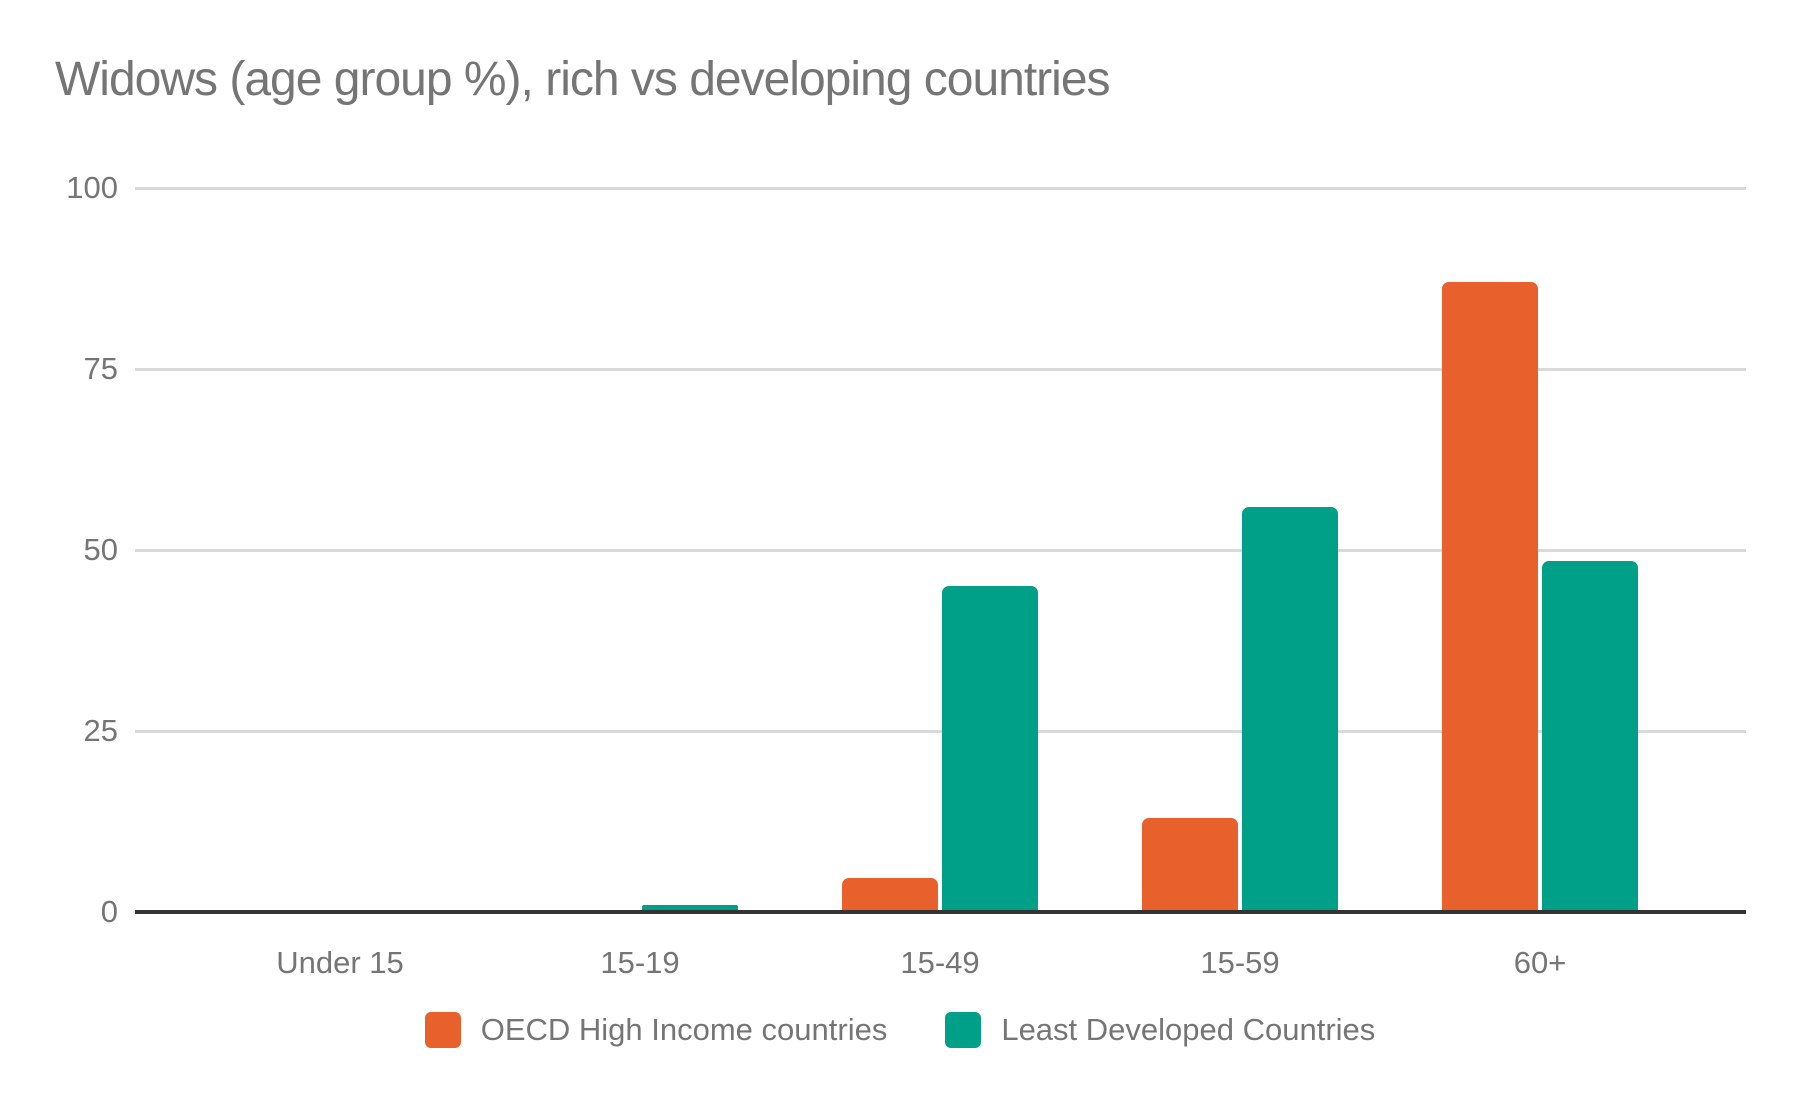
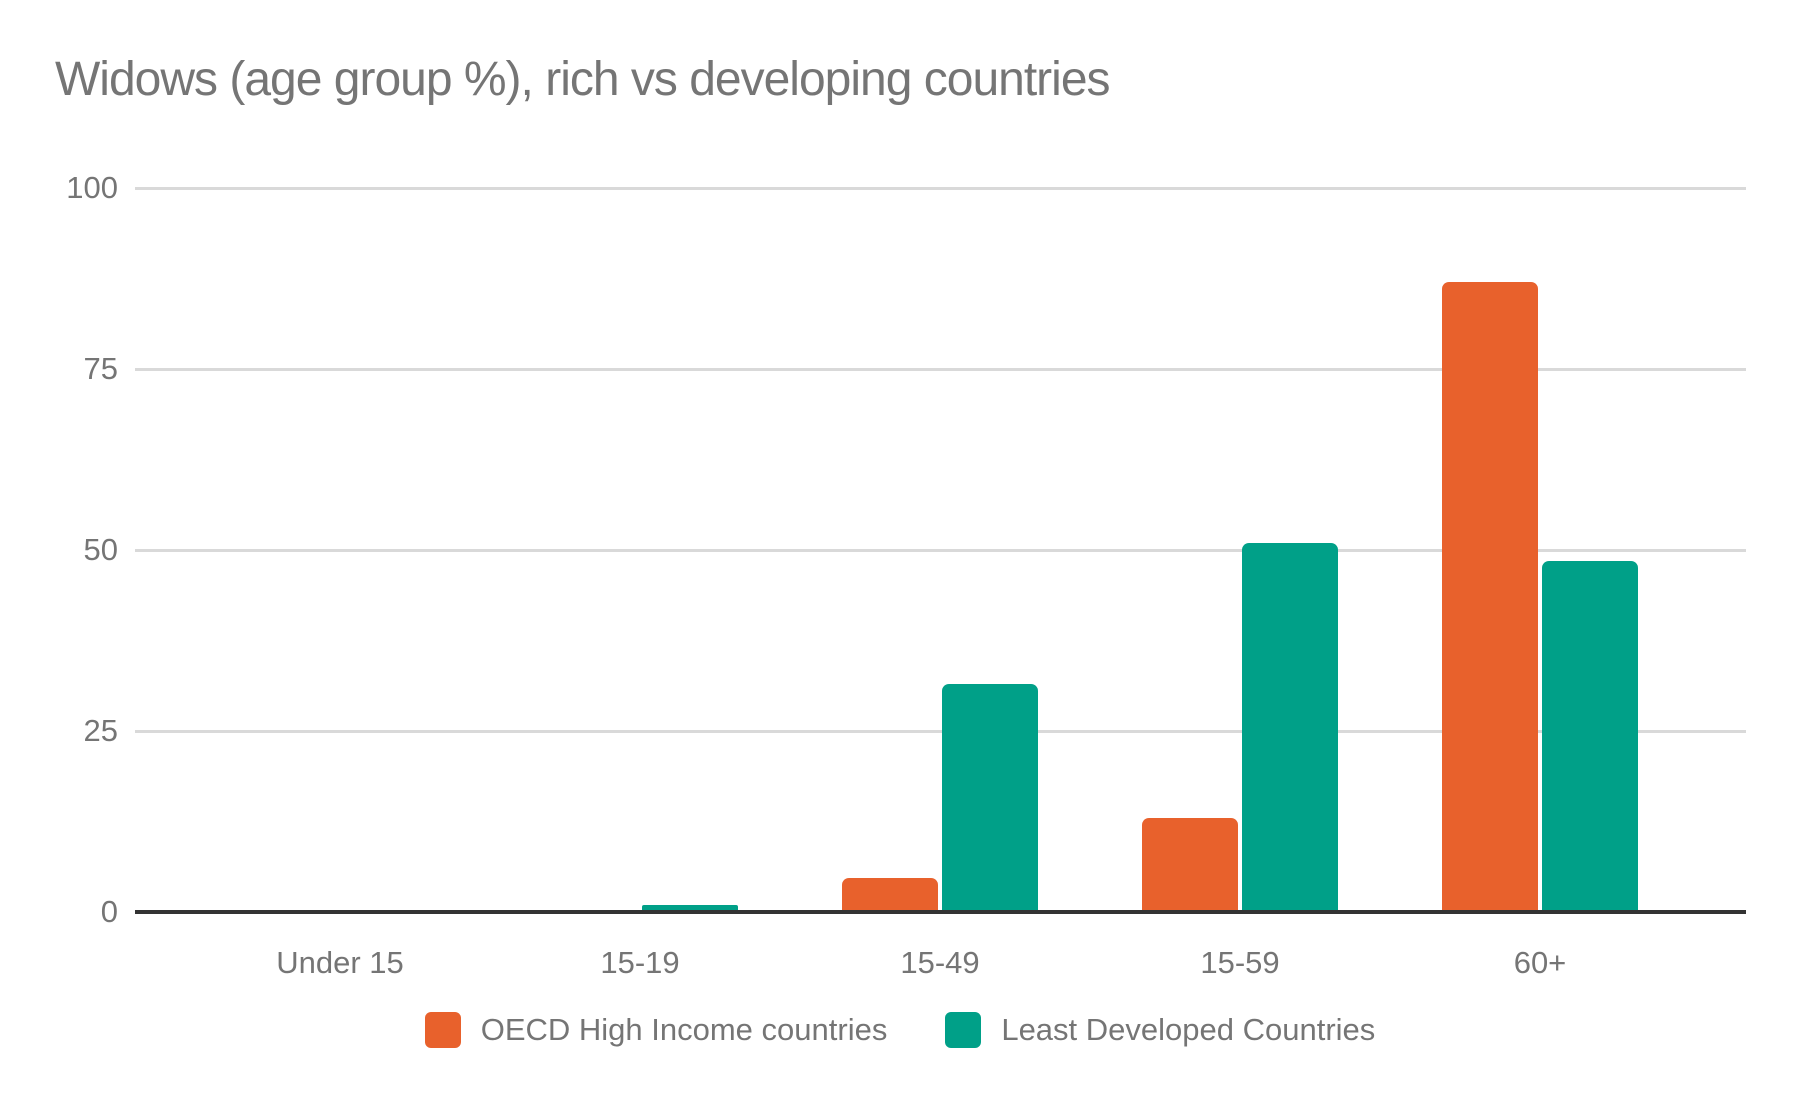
Least Developed Countries/15-49: 45 -> 32
Least Developed Countries/15-59: 56 -> 51
